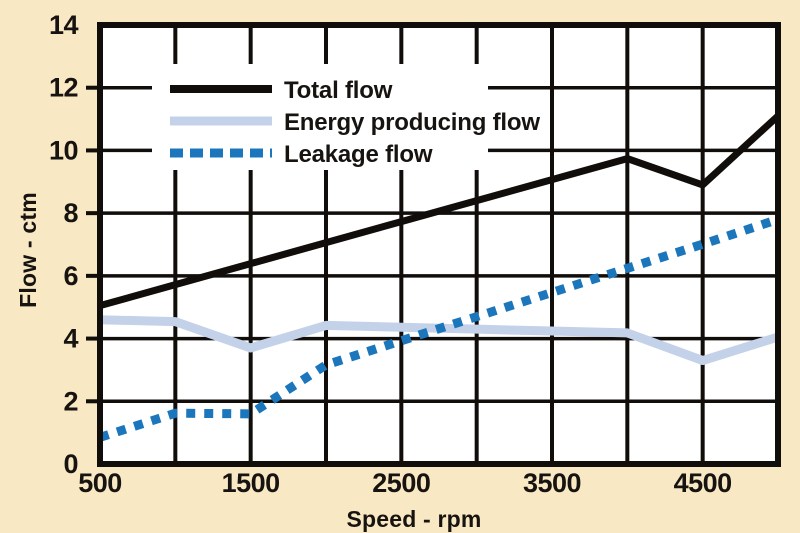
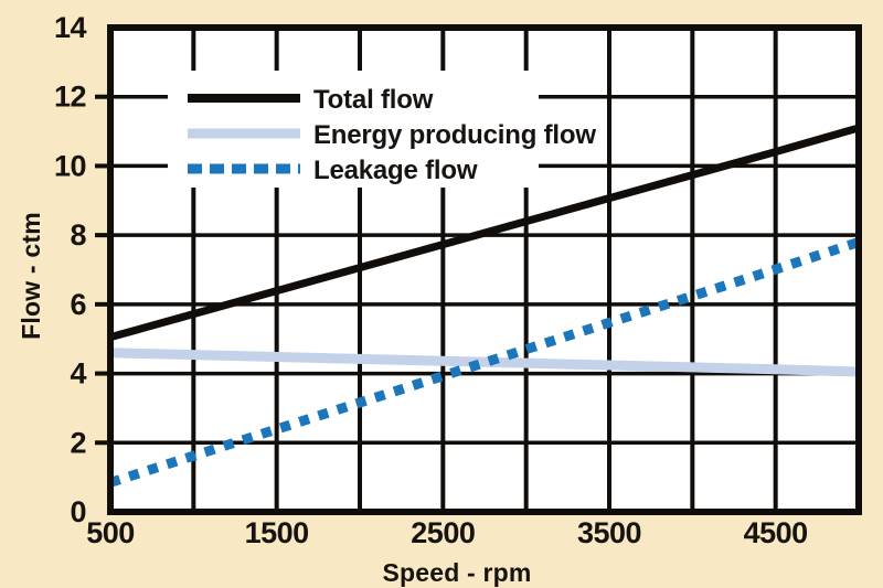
Energy producing flow/1500: 3.7 -> 4.5
Leakage flow/1500: 1.6 -> 2.4
Total flow/4500: 8.9 -> 10.4
Energy producing flow/4500: 3.3 -> 4.1
